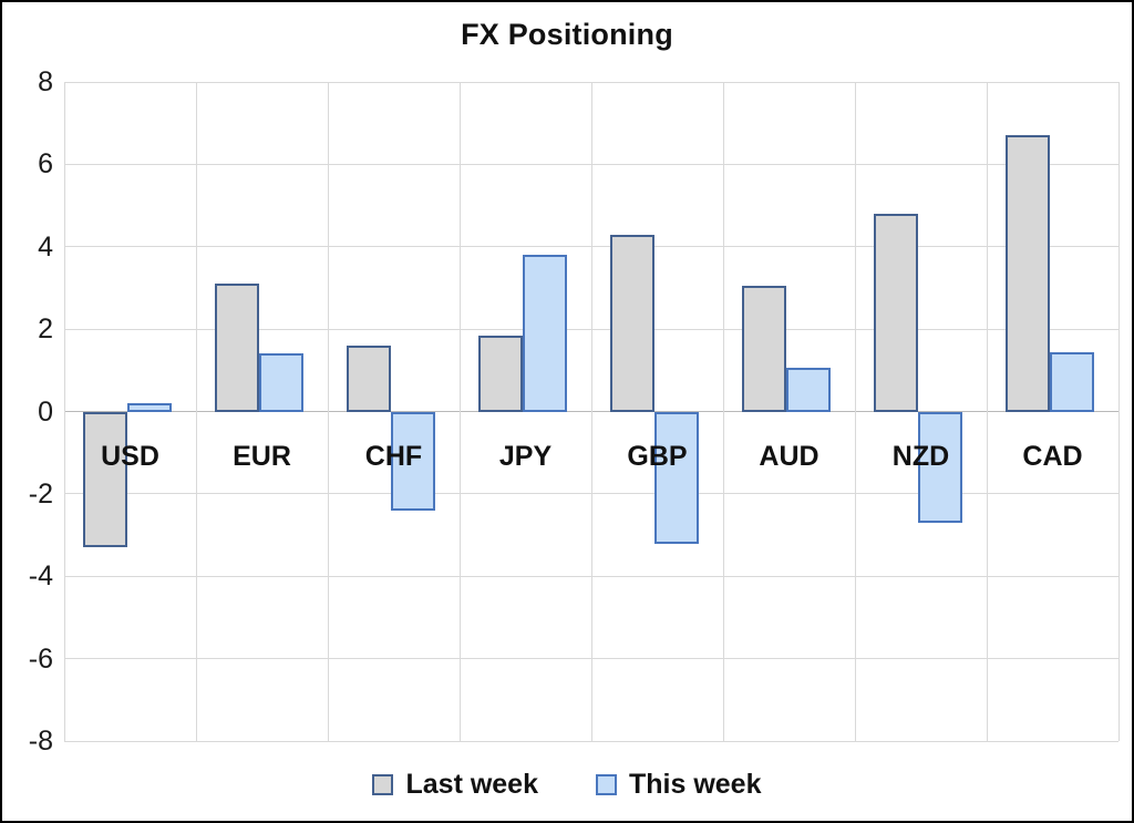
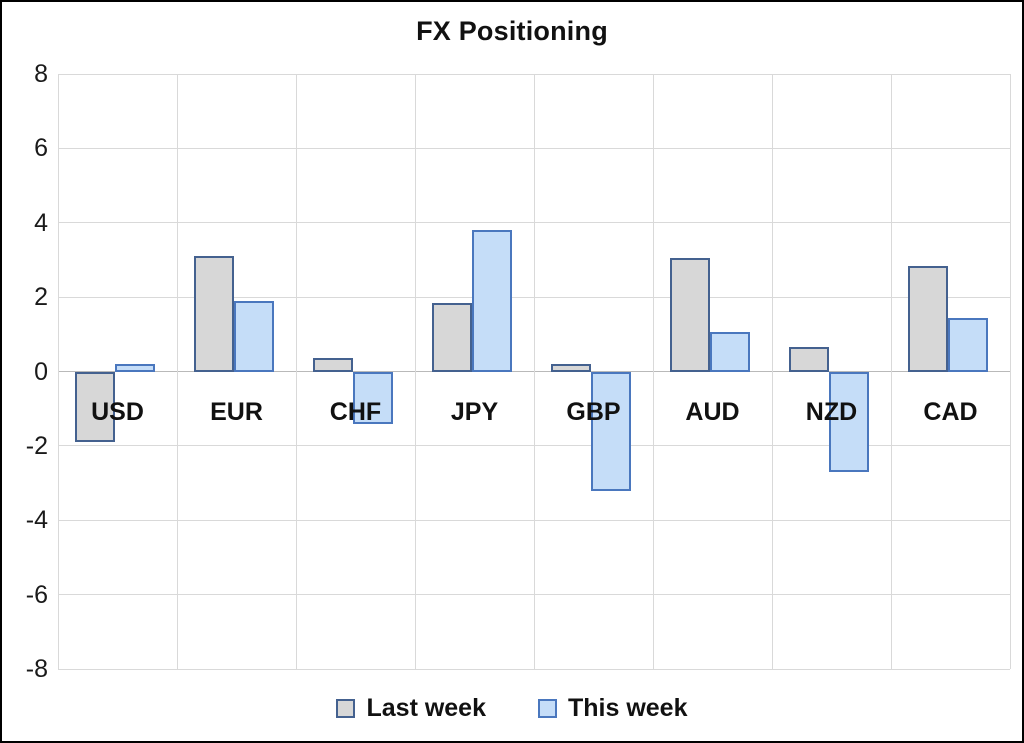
Last week/USD: -3.3 -> -1.9
This week/EUR: 1.4 -> 1.9
Last week/CHF: 1.6 -> 0.3
This week/CHF: -2.4 -> -1.4
Last week/GBP: 4.3 -> 0.2
Last week/NZD: 4.8 -> 0.7
Last week/CAD: 6.7 -> 2.9
